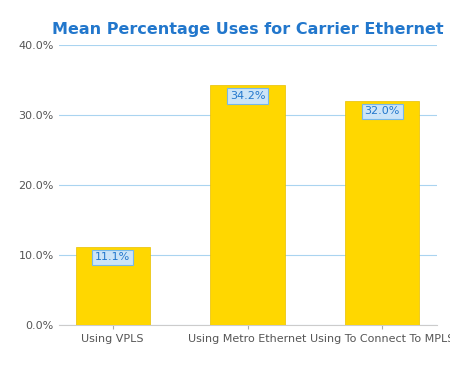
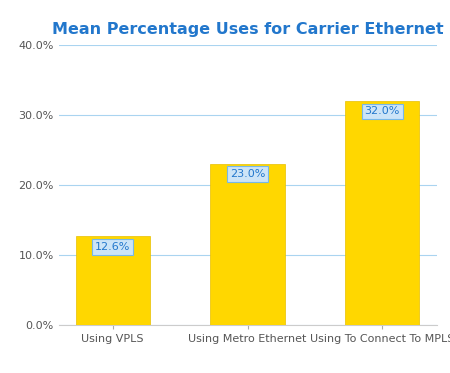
Using VPLS: 11.1% -> 12.6%
Using Metro Ethernet: 34.2% -> 23.0%
